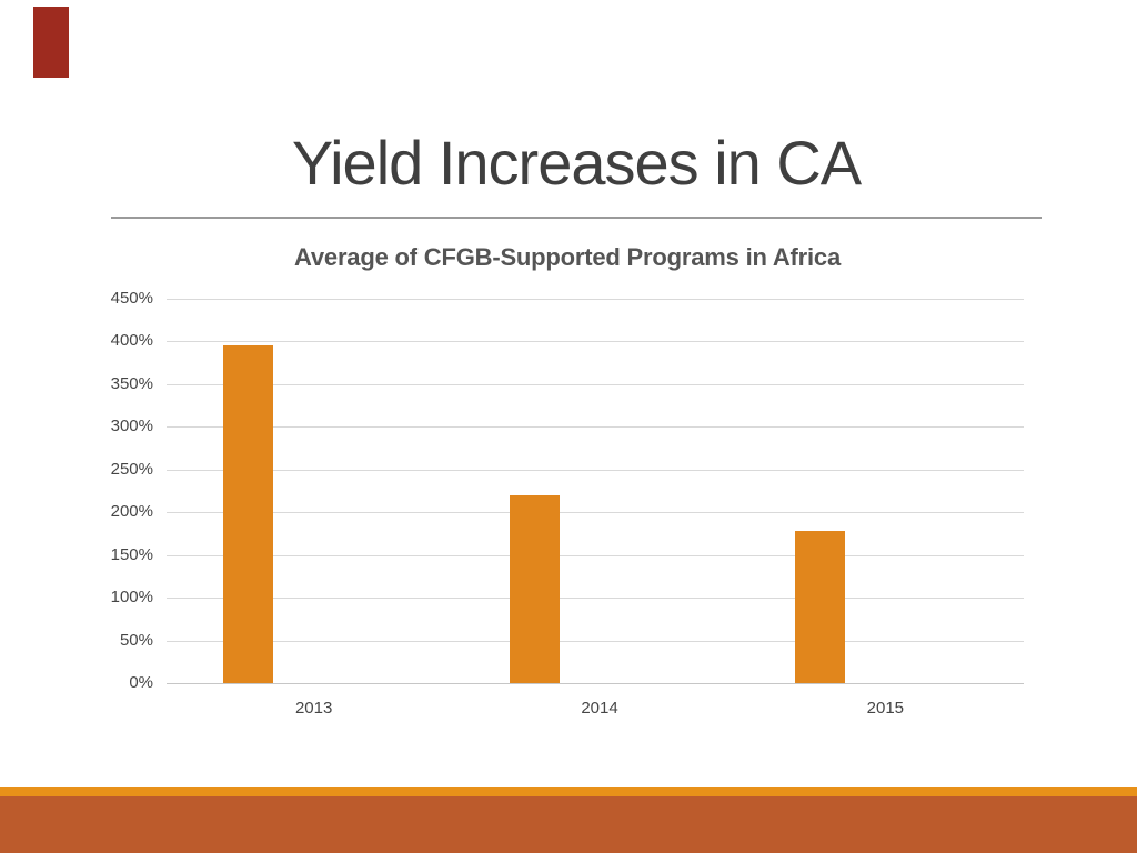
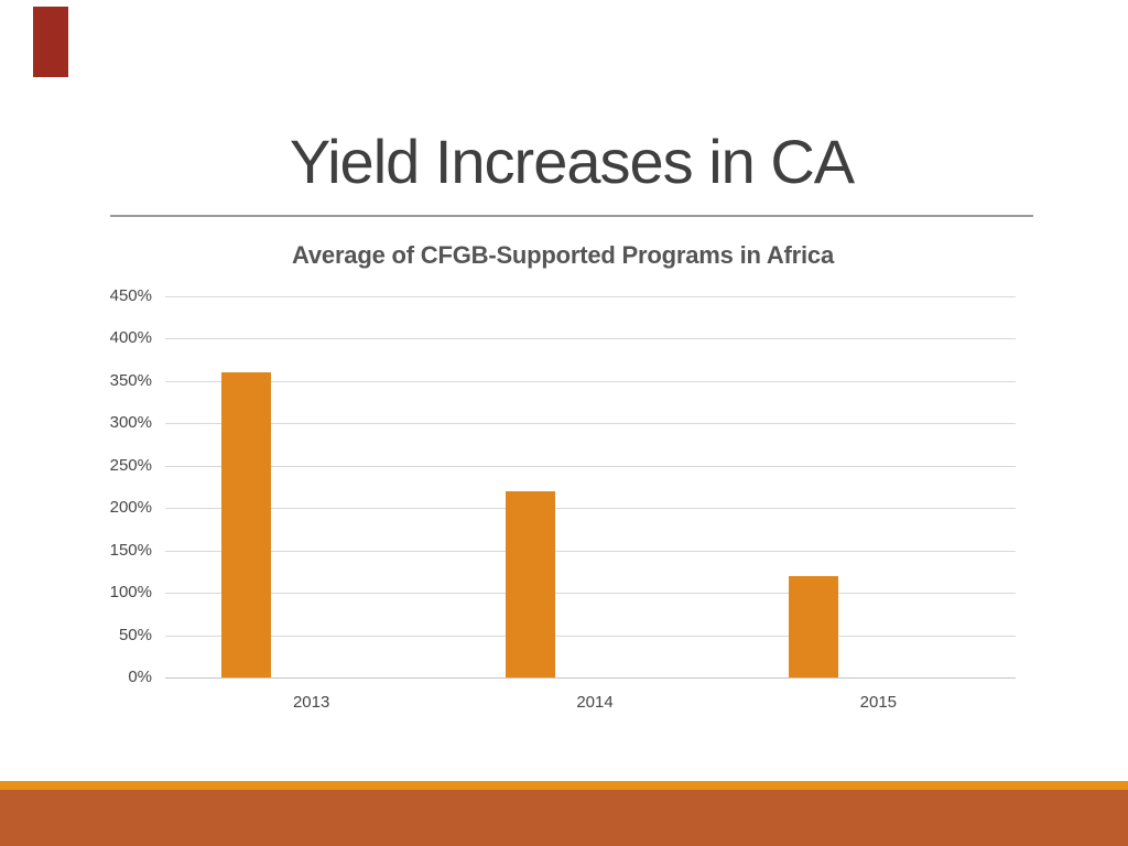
2013: 400% -> 360%
2015: 180% -> 120%
